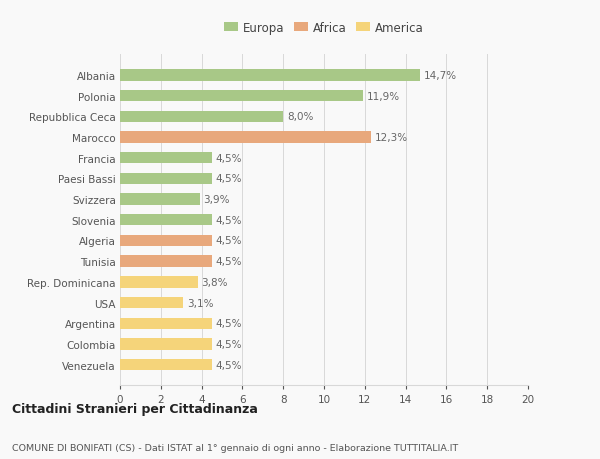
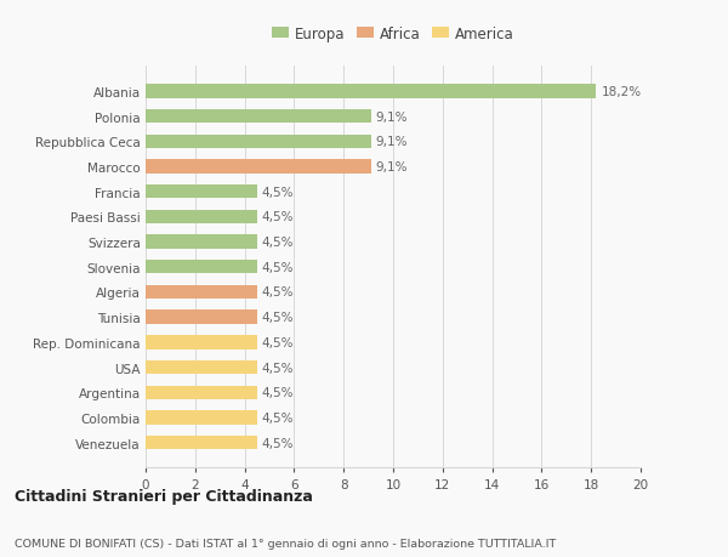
Albania: 14,7% -> 18,2%
Polonia: 11,9% -> 9,1%
Repubblica Ceca: 8,0% -> 9,1%
Marocco: 12,3% -> 9,1%
Svizzera: 3,9% -> 4,5%
Rep. Dominicana: 3,8% -> 4,5%
USA: 3,1% -> 4,5%
